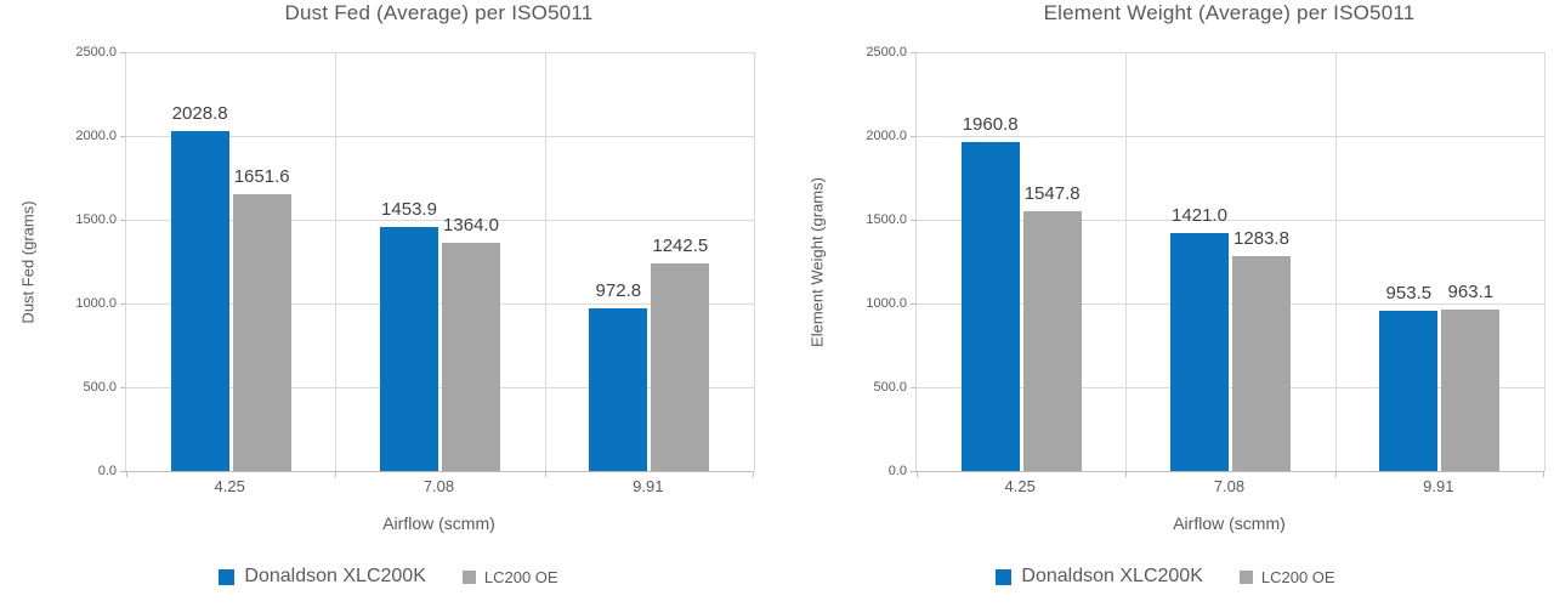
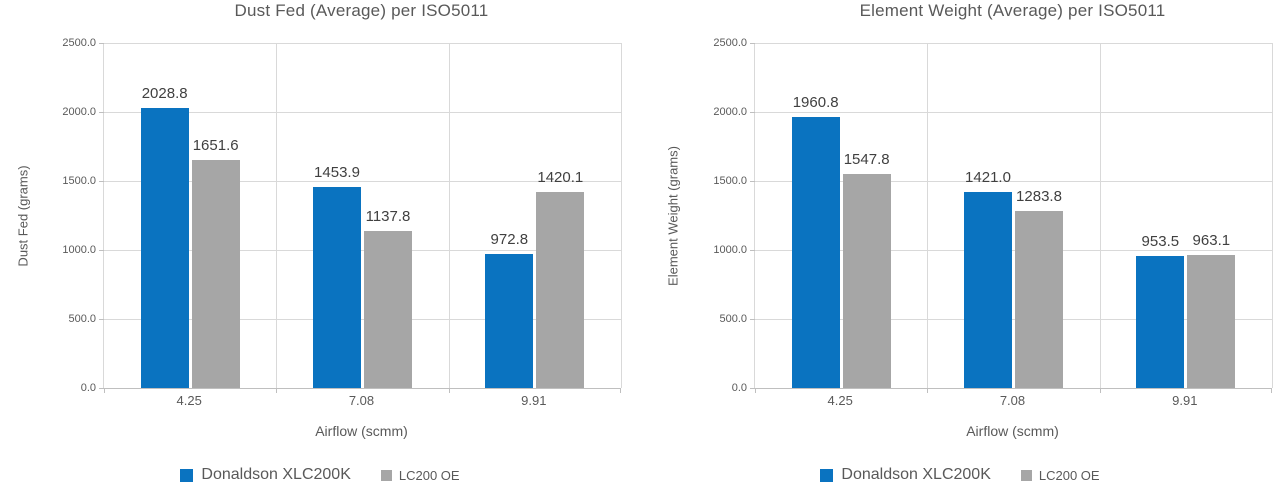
Dust Fed (Average) per ISO5011/LC200 OE/7.08: 1364.0 -> 1137.8
Dust Fed (Average) per ISO5011/LC200 OE/9.91: 1242.5 -> 1420.1
